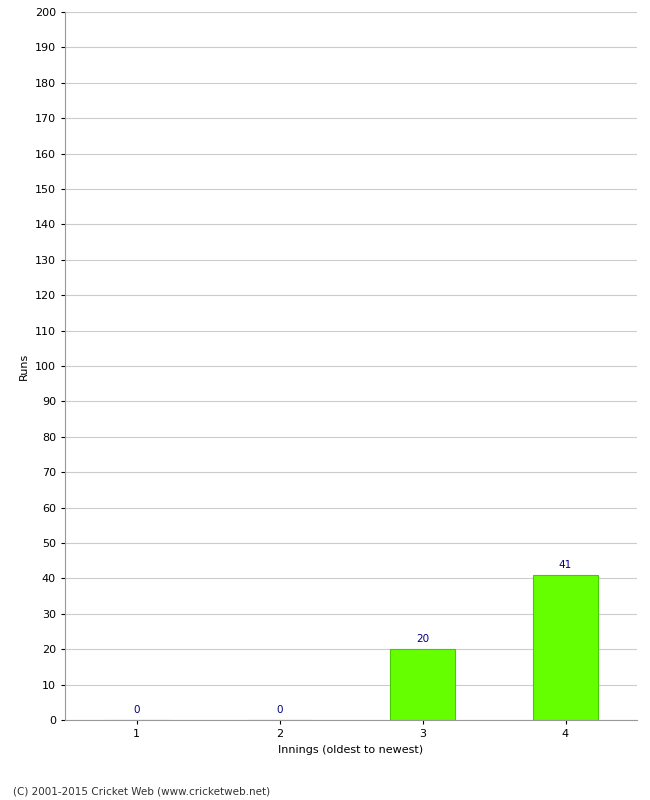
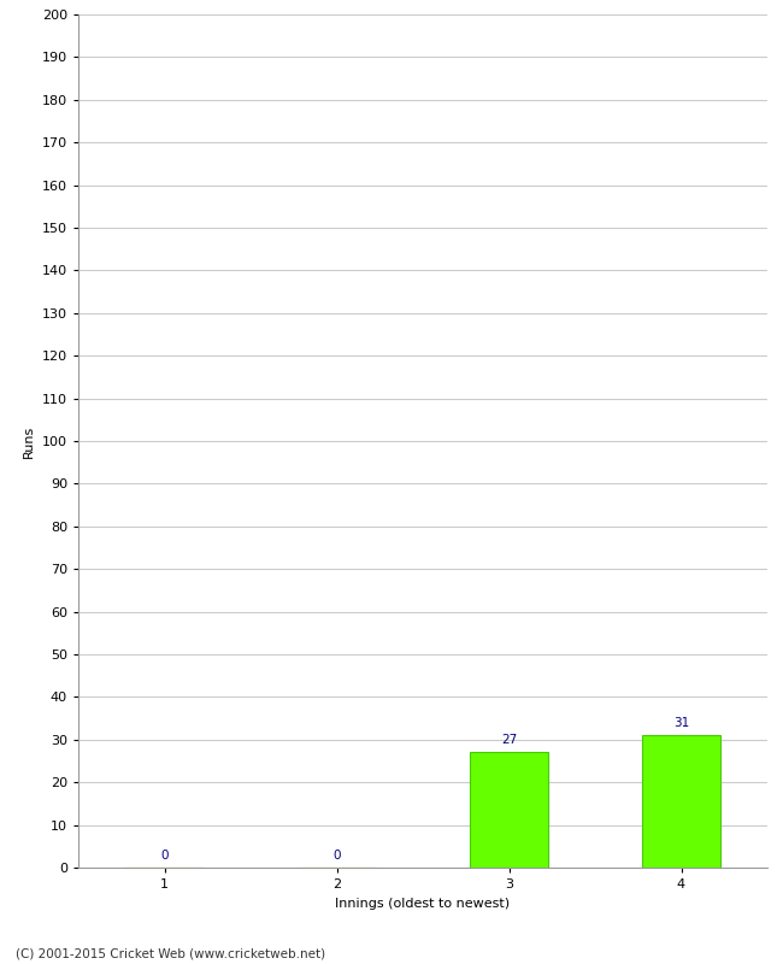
3: 20 -> 27
4: 41 -> 31
